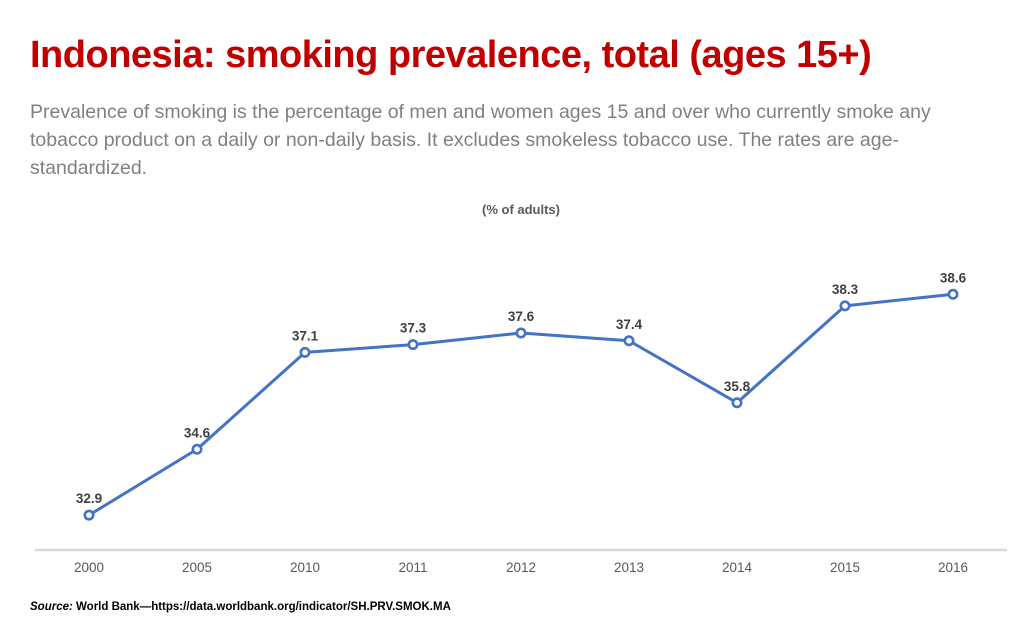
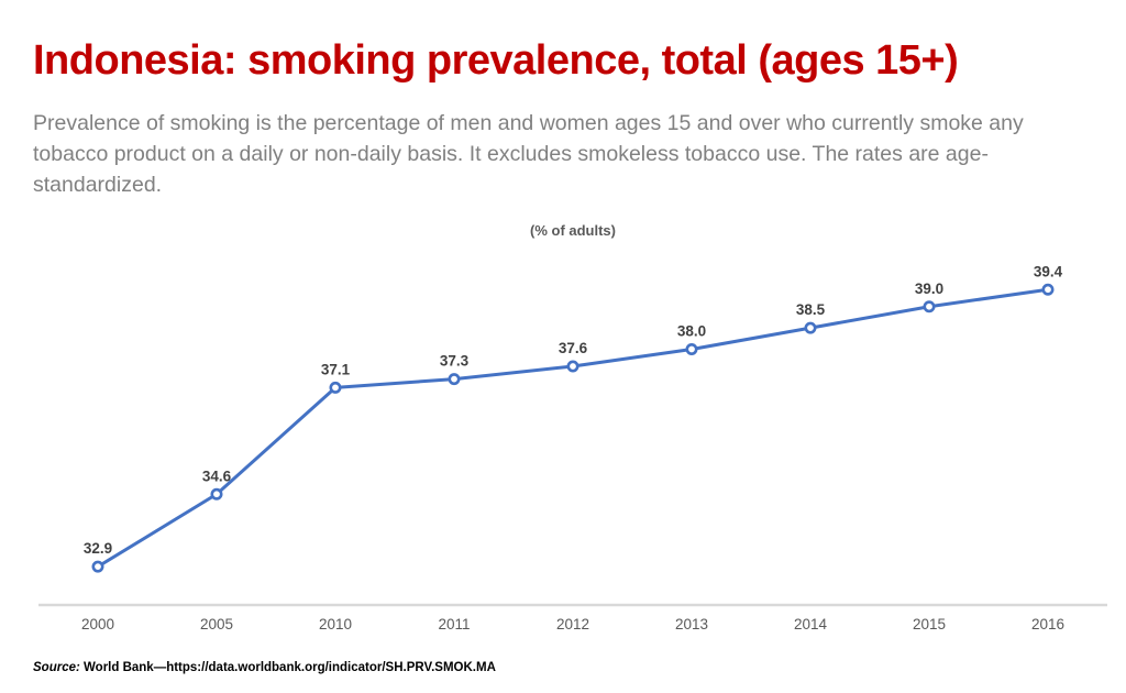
2013: 37.4 -> 38.0
2014: 35.8 -> 38.5
2015: 38.3 -> 39.0
2016: 38.6 -> 39.4
